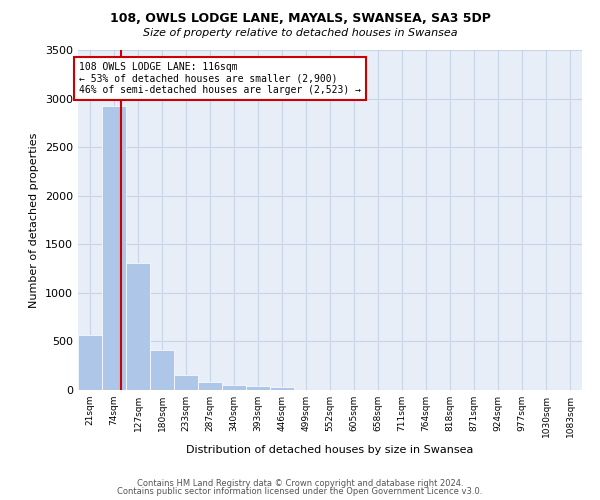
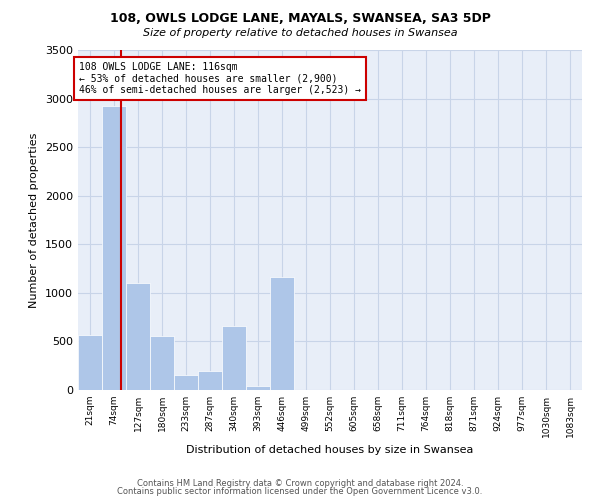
127sqm: 1310 -> 1100
180sqm: 410 -> 560
287sqm: 80 -> 200
340sqm: 60 -> 660
446sqm: 40 -> 1160
